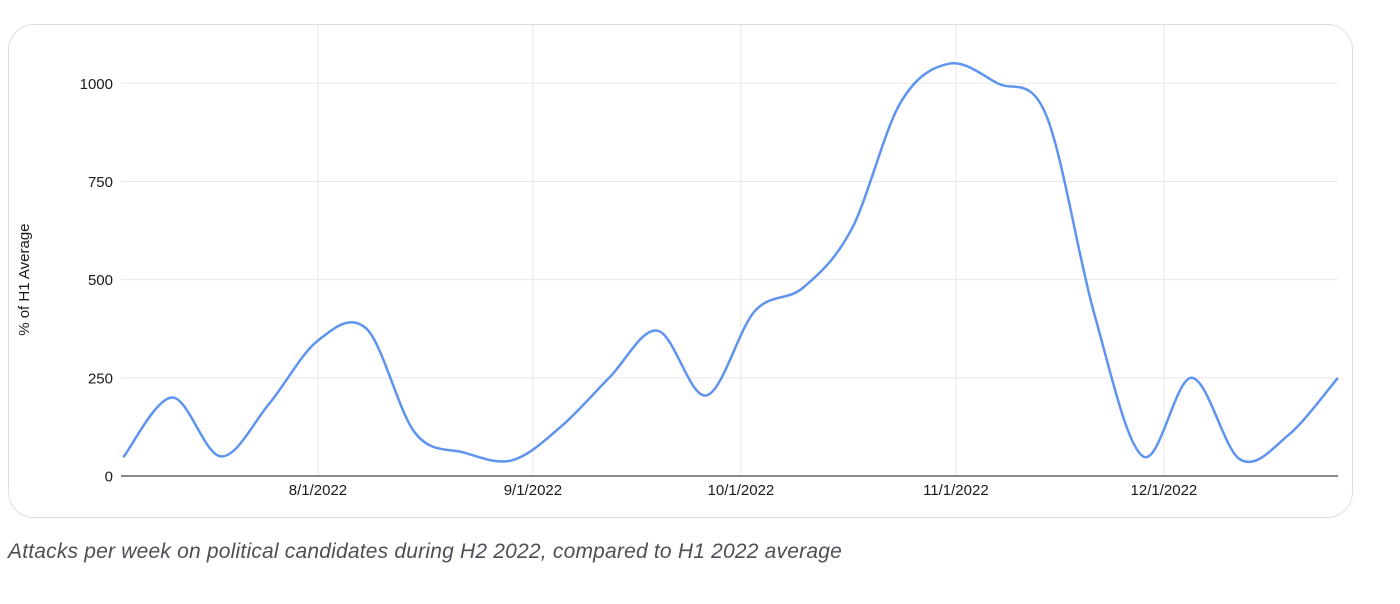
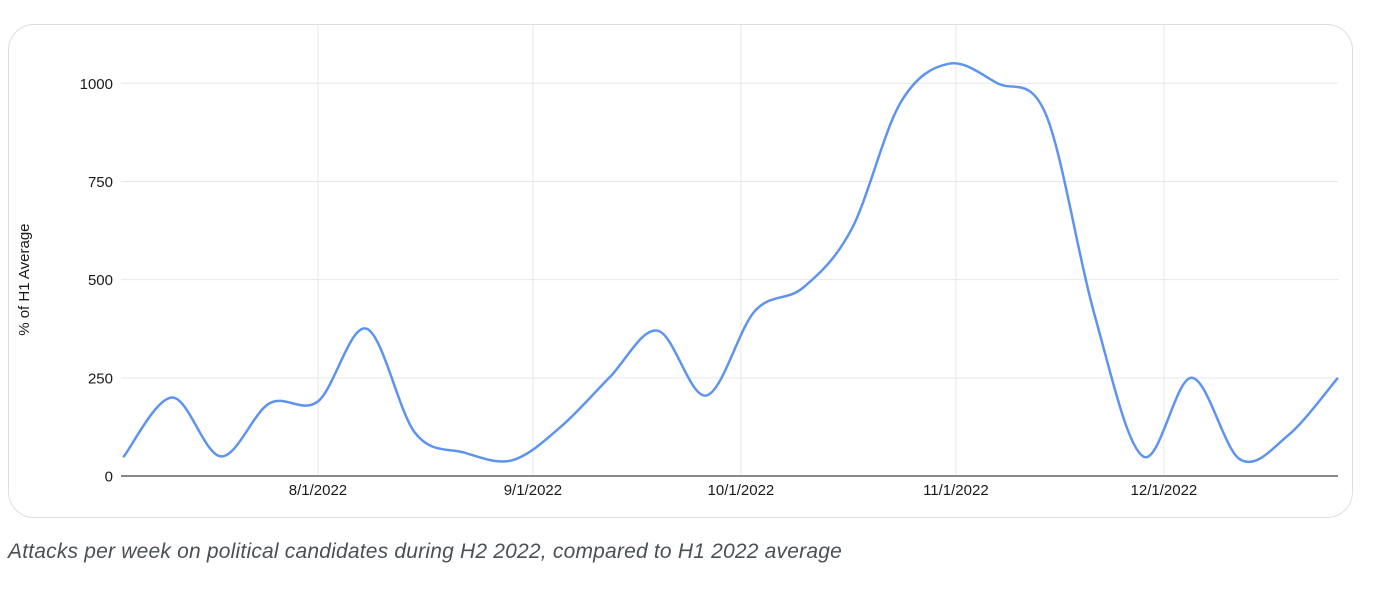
8/1/2022: 340 -> 190
